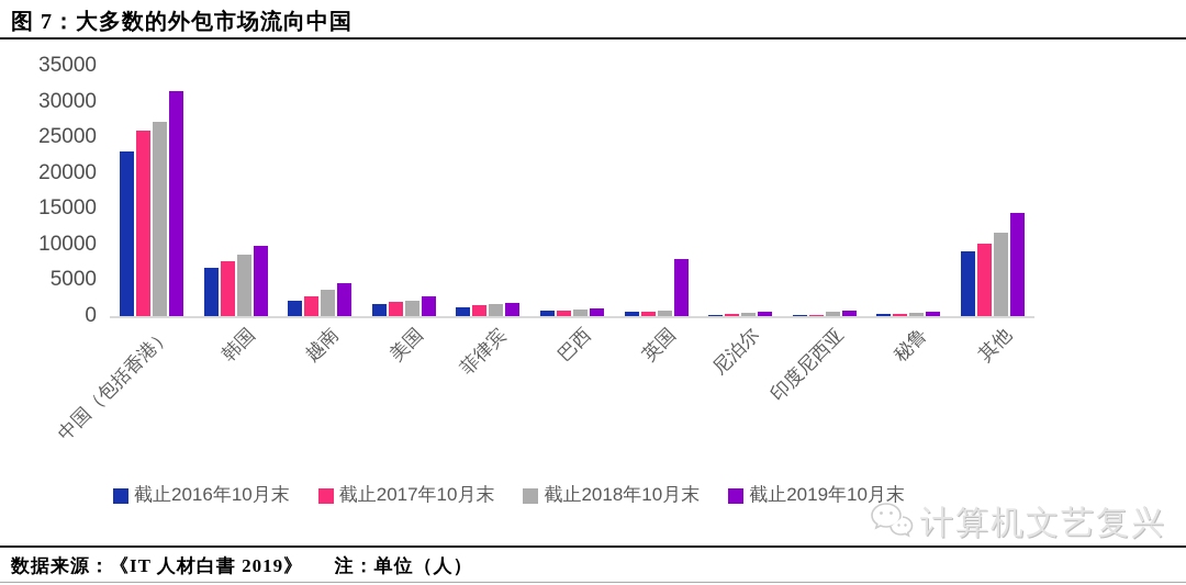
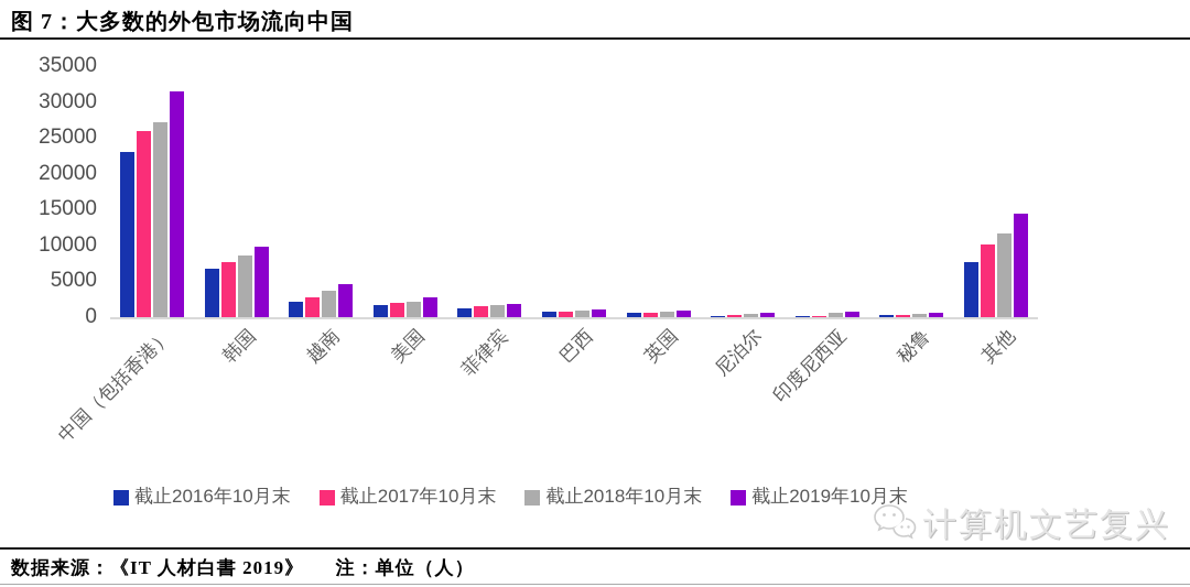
截止2019年10月末/英国: 8000 -> 1000
截止2016年10月末/其他: 9000 -> 8000
